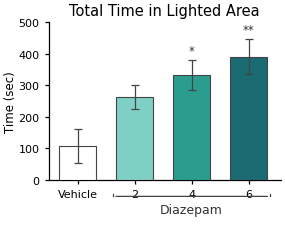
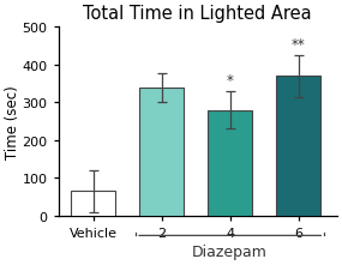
Vehicle: 108 -> 65
2: 262 -> 340
4: 332 -> 280
6: 390 -> 370
